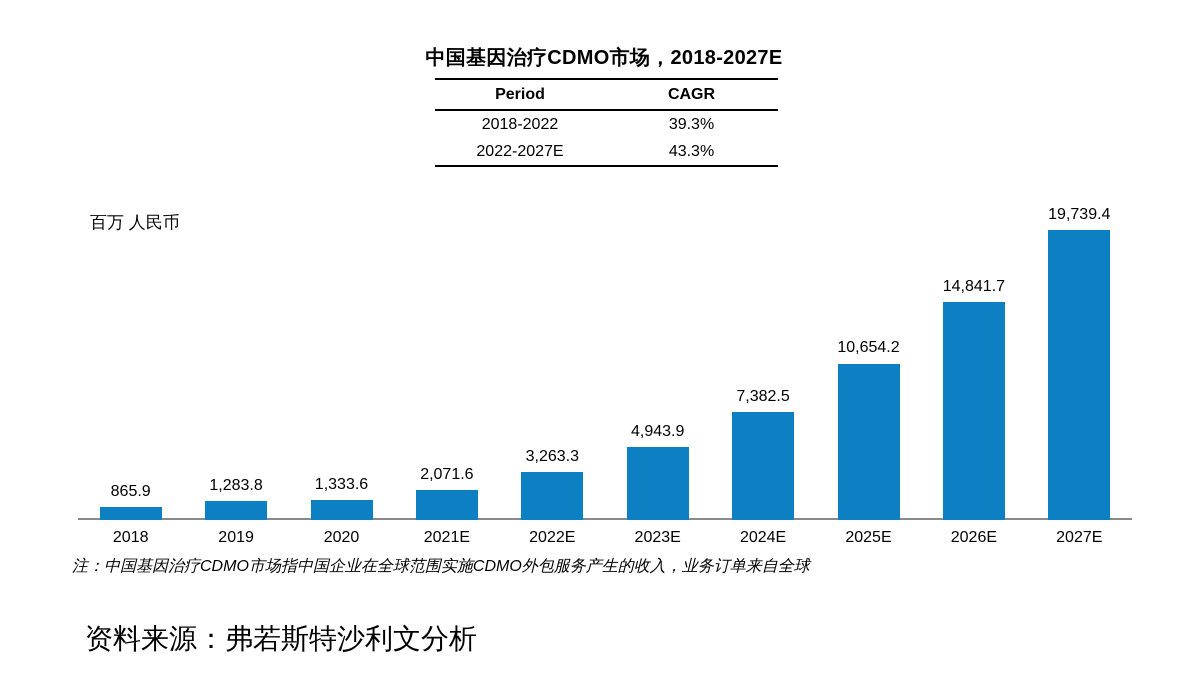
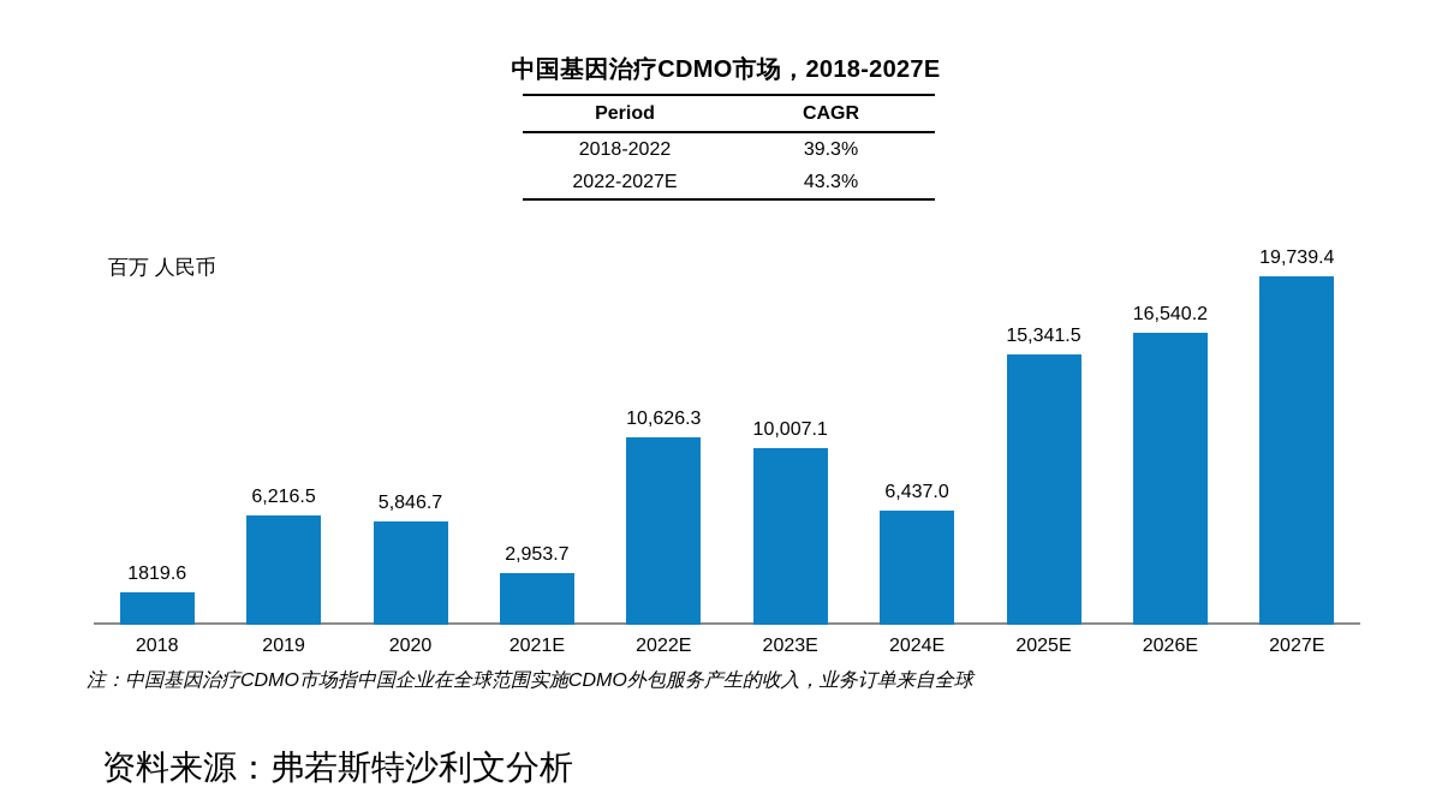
2018: 865.9 -> 1819.6
2019: 1,283.8 -> 6,216.5
2020: 1,333.6 -> 5,846.7
2021E: 2,071.6 -> 2,953.7
2022E: 3,263.3 -> 10,626.3
2023E: 4,943.9 -> 10,007.1
2024E: 7,382.5 -> 6,437.0
2025E: 10,654.2 -> 15,341.5
2026E: 14,841.7 -> 16,540.2
